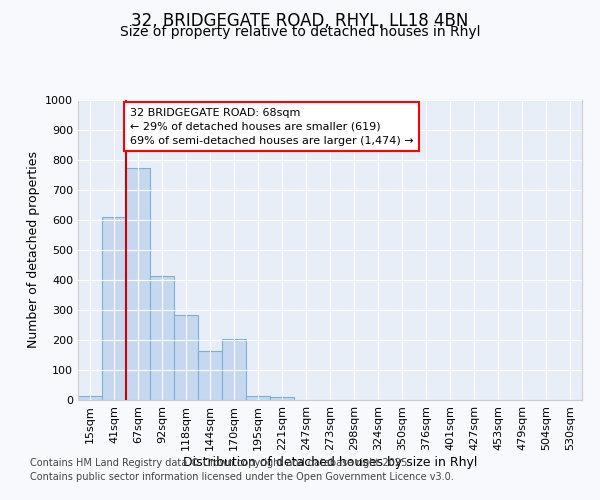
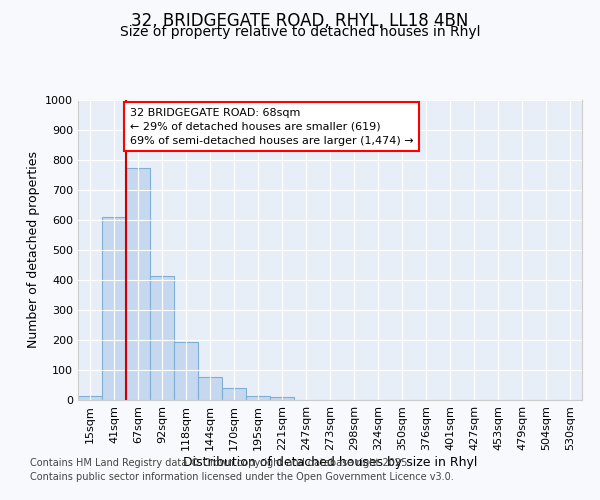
118sqm: 285 -> 195
144sqm: 165 -> 78
170sqm: 205 -> 40
